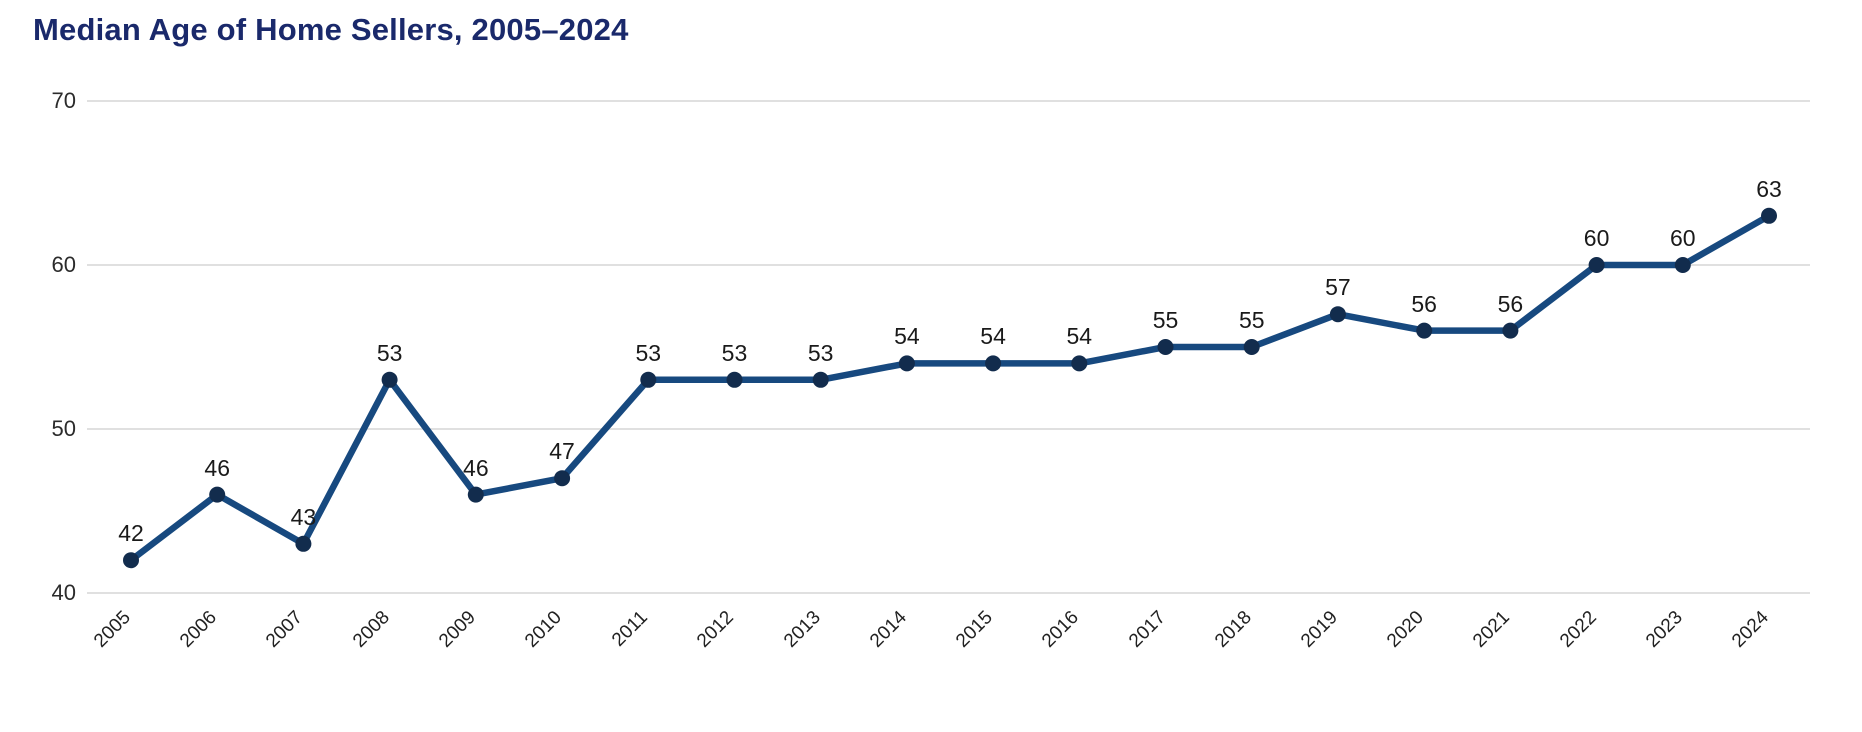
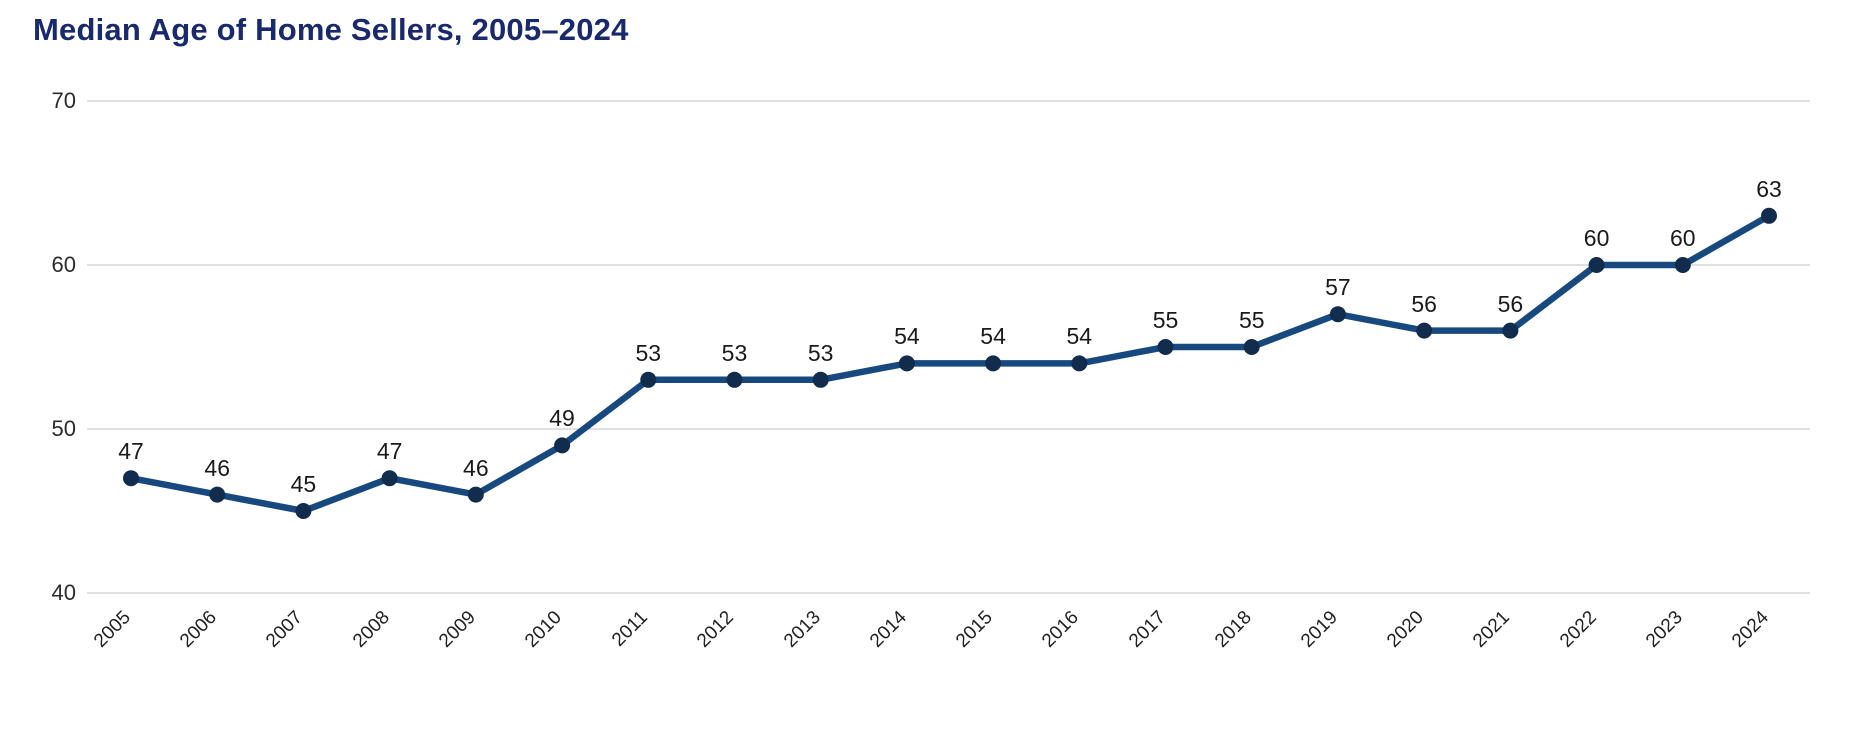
2005: 42 -> 47
2007: 43 -> 45
2008: 53 -> 47
2010: 47 -> 49
